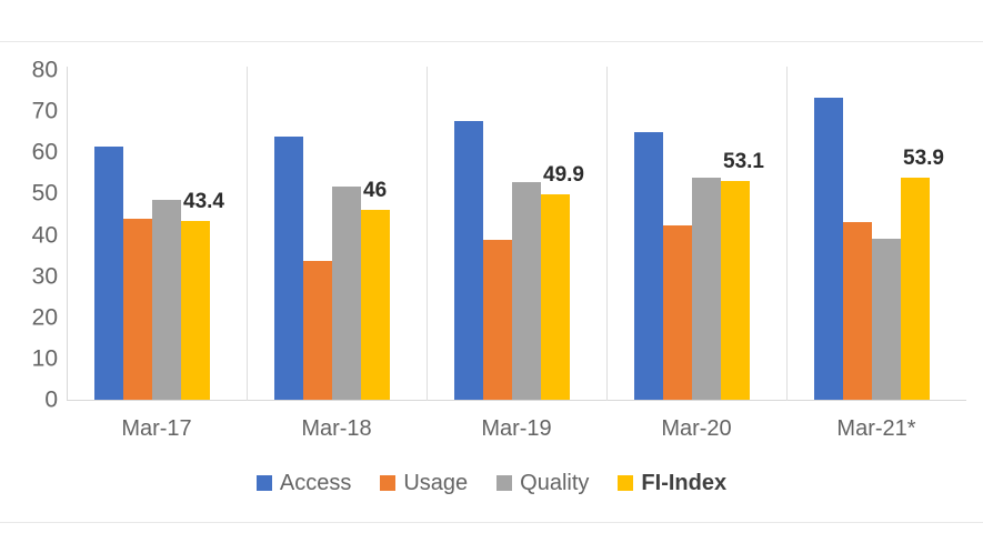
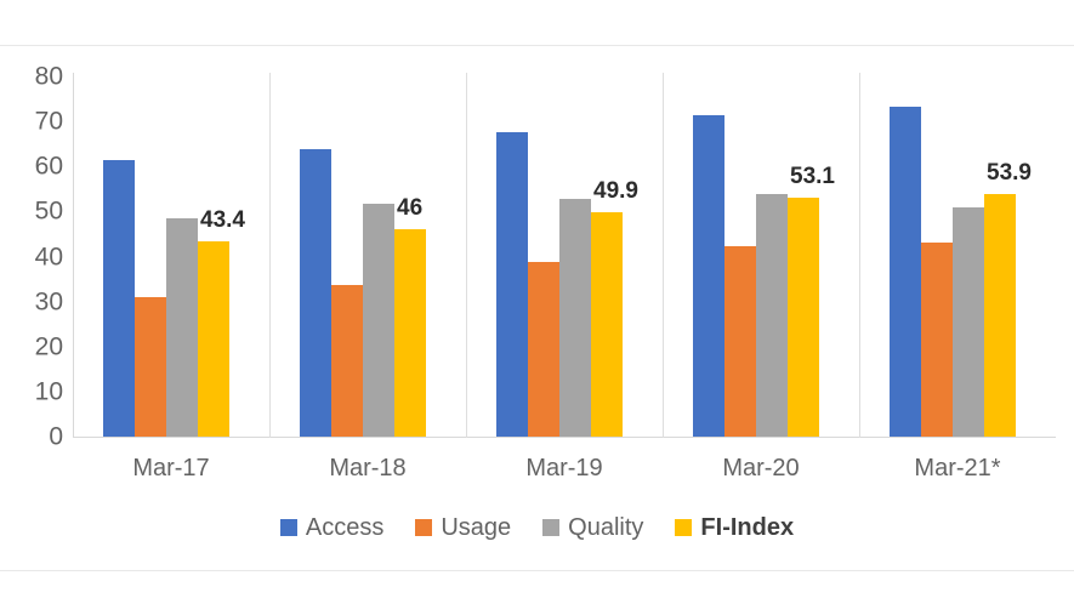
Usage/Mar-17: 44 -> 31
Access/Mar-20: 65 -> 72
Quality/Mar-21*: 39 -> 51
